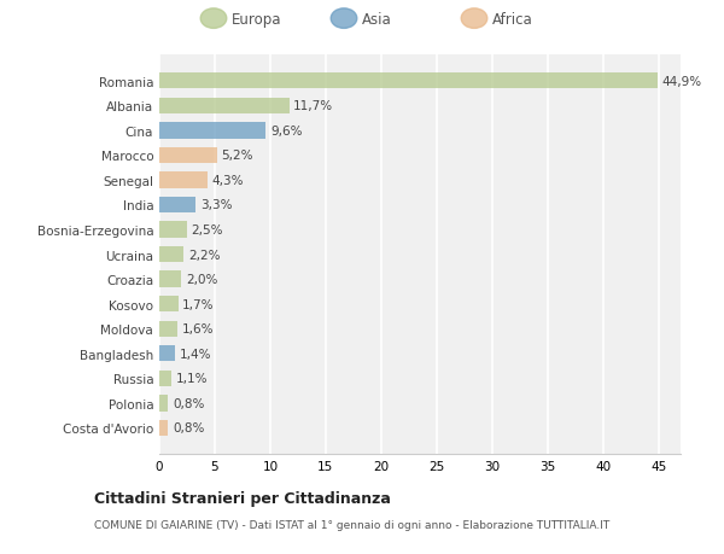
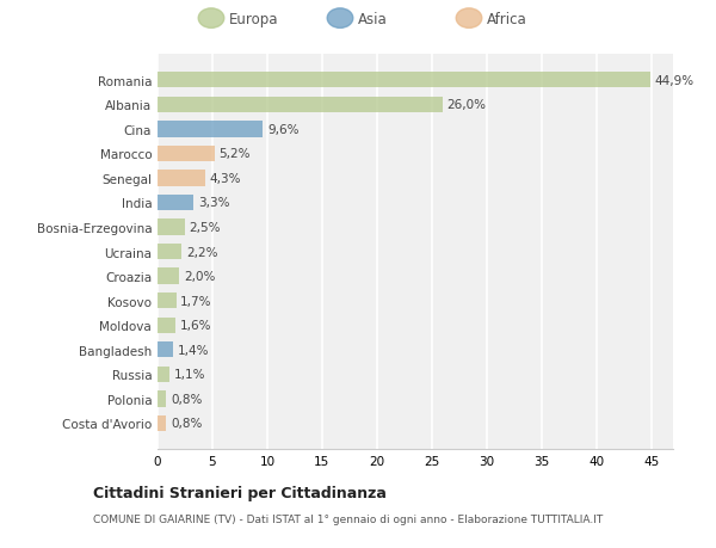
Albania: 11,7% -> 26,0%
